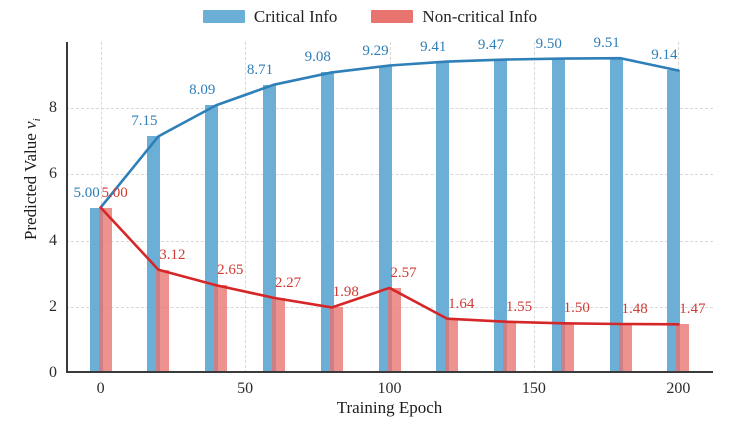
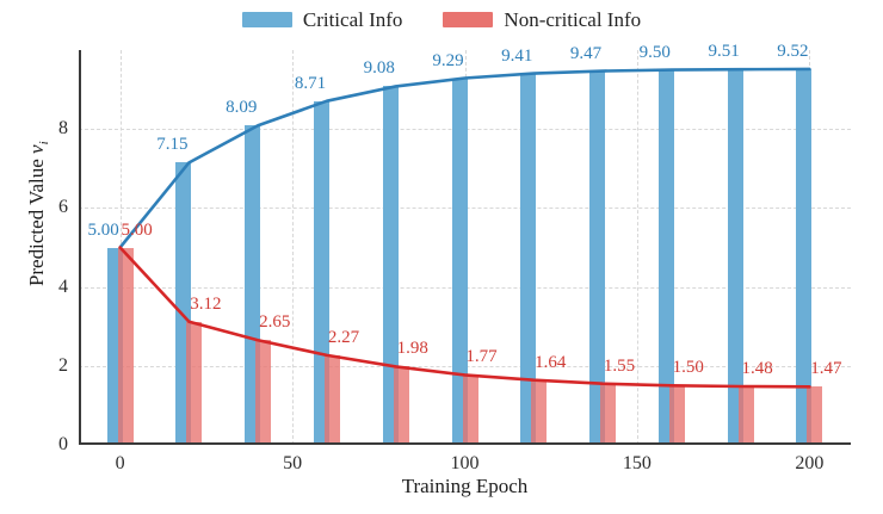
Non-critical Info/100: 2.57 -> 1.77
Critical Info/200: 9.14 -> 9.52
